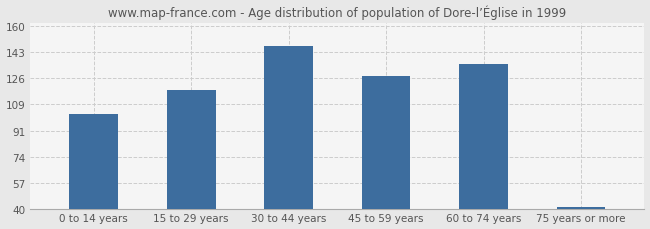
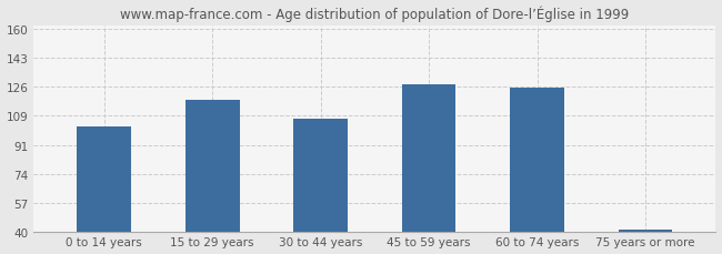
30 to 44 years: 147 -> 107
60 to 74 years: 135 -> 125
